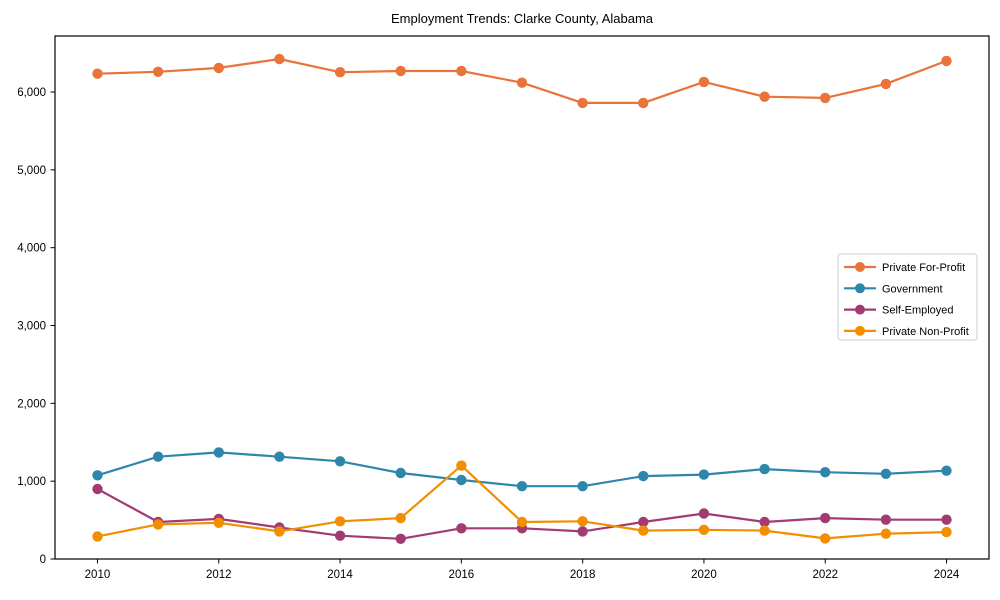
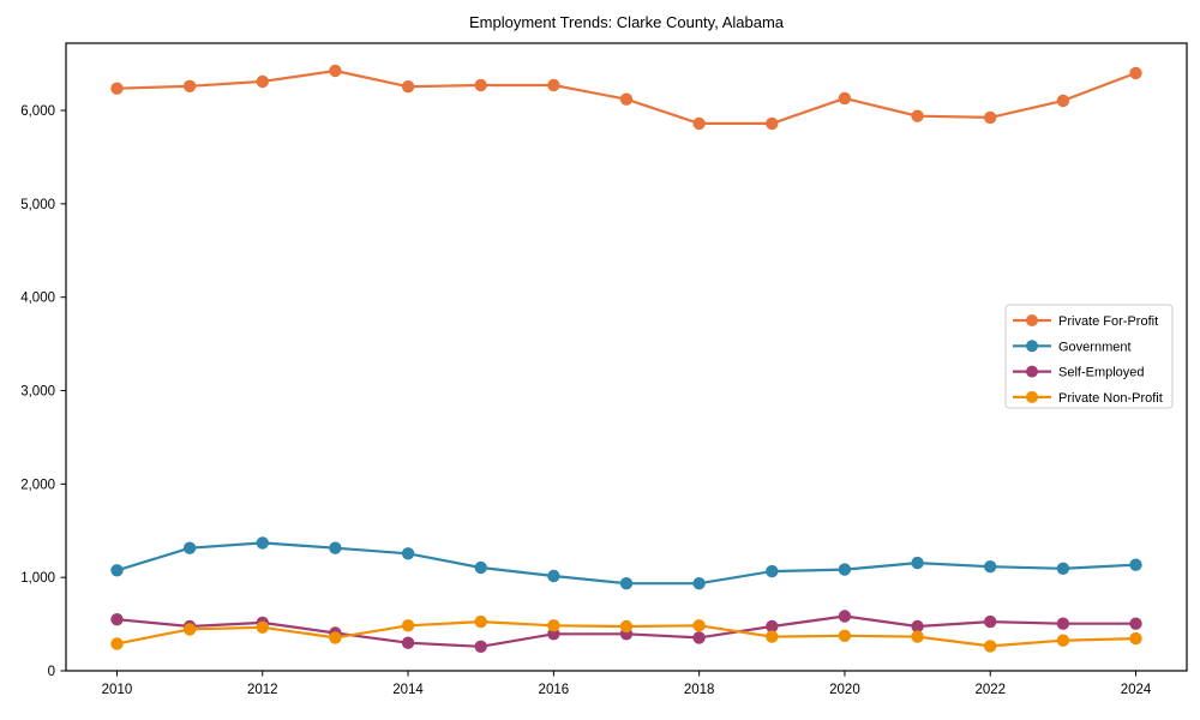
Self-Employed/2010: 900 -> 600
Private Non-Profit/2016: 1200 -> 500
